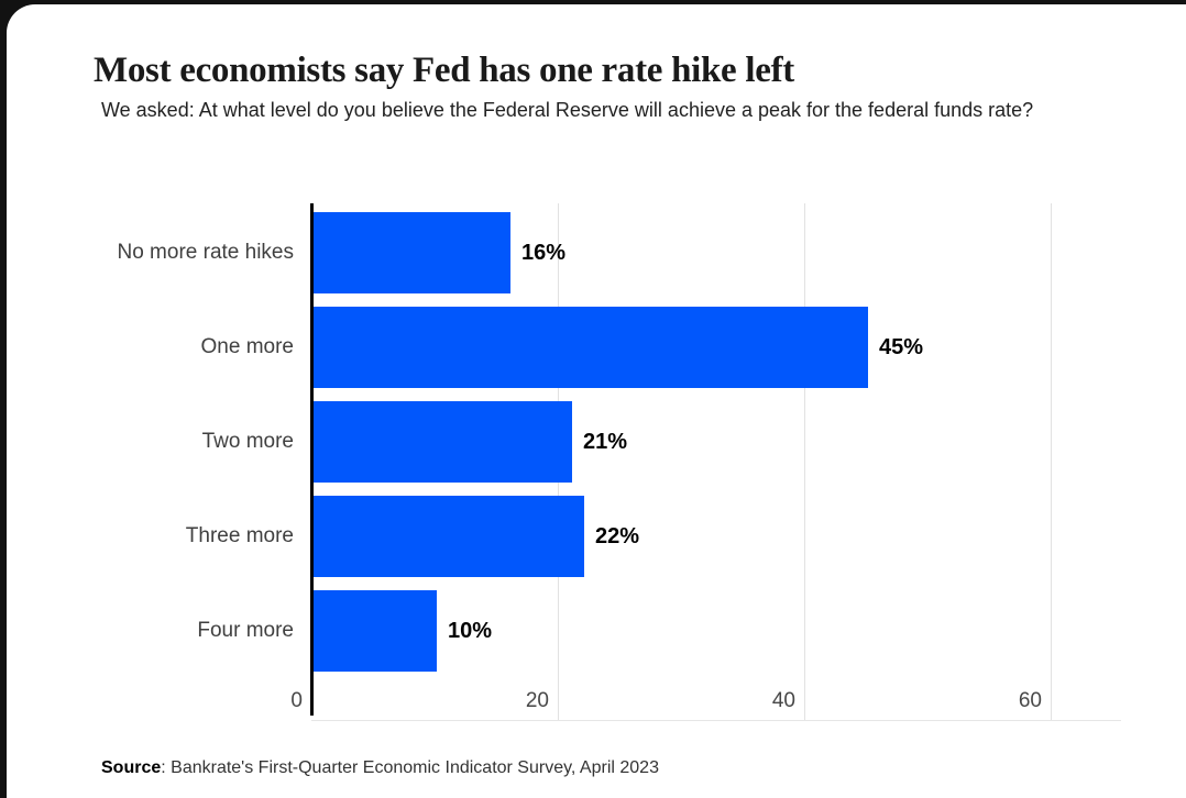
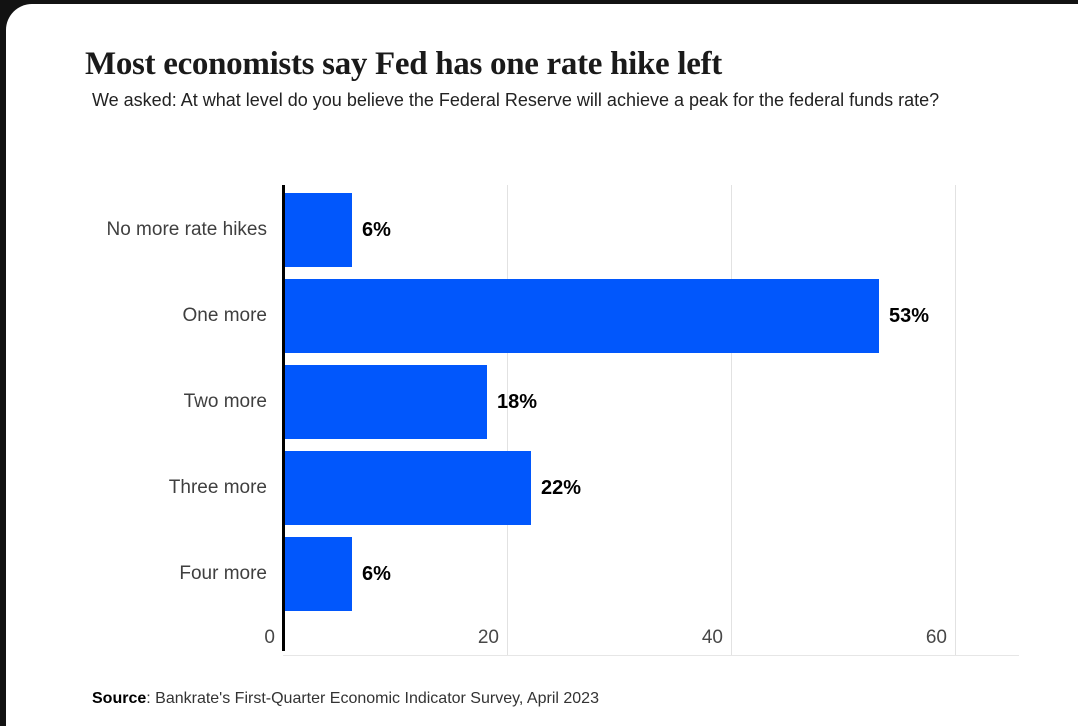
No more rate hikes: 16% -> 6%
One more: 45% -> 53%
Two more: 21% -> 18%
Four more: 10% -> 6%
